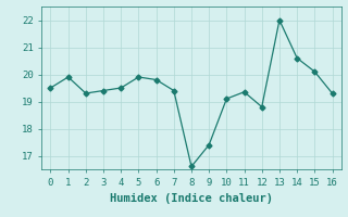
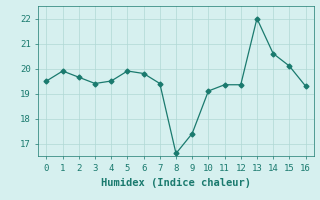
2: 19.30 -> 19.65
12: 18.80 -> 19.35
